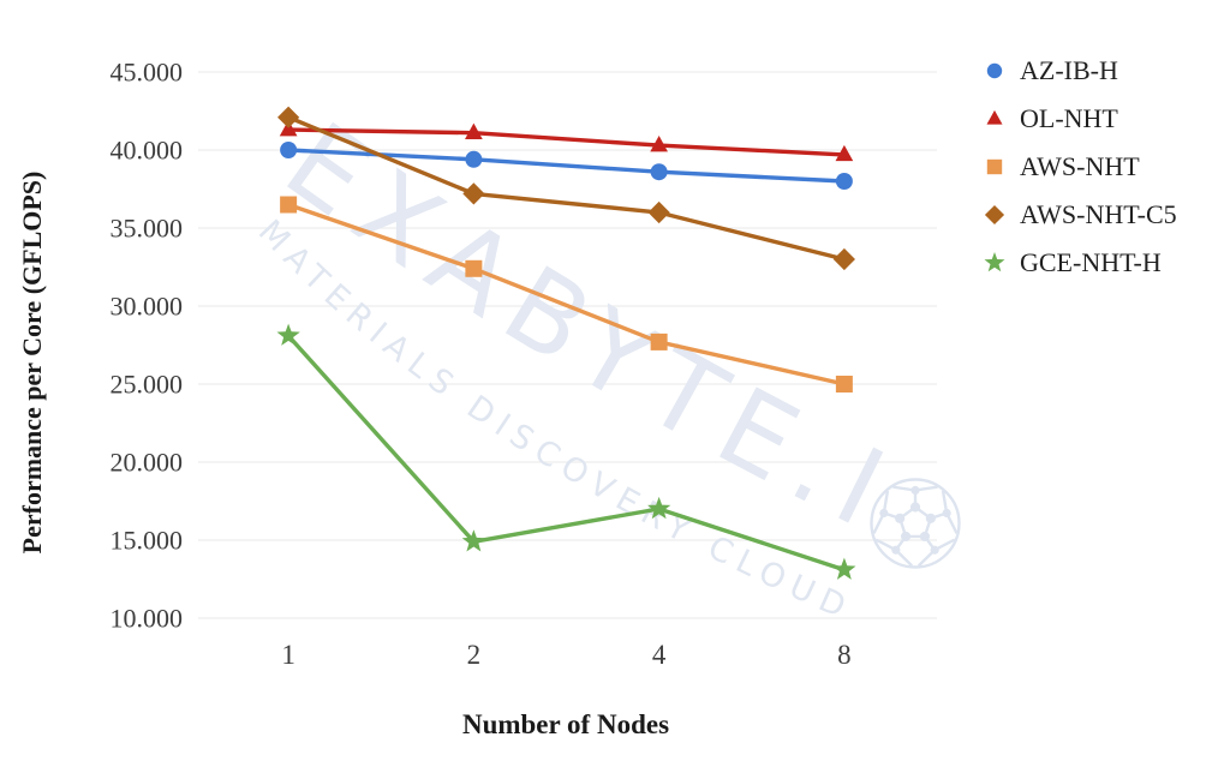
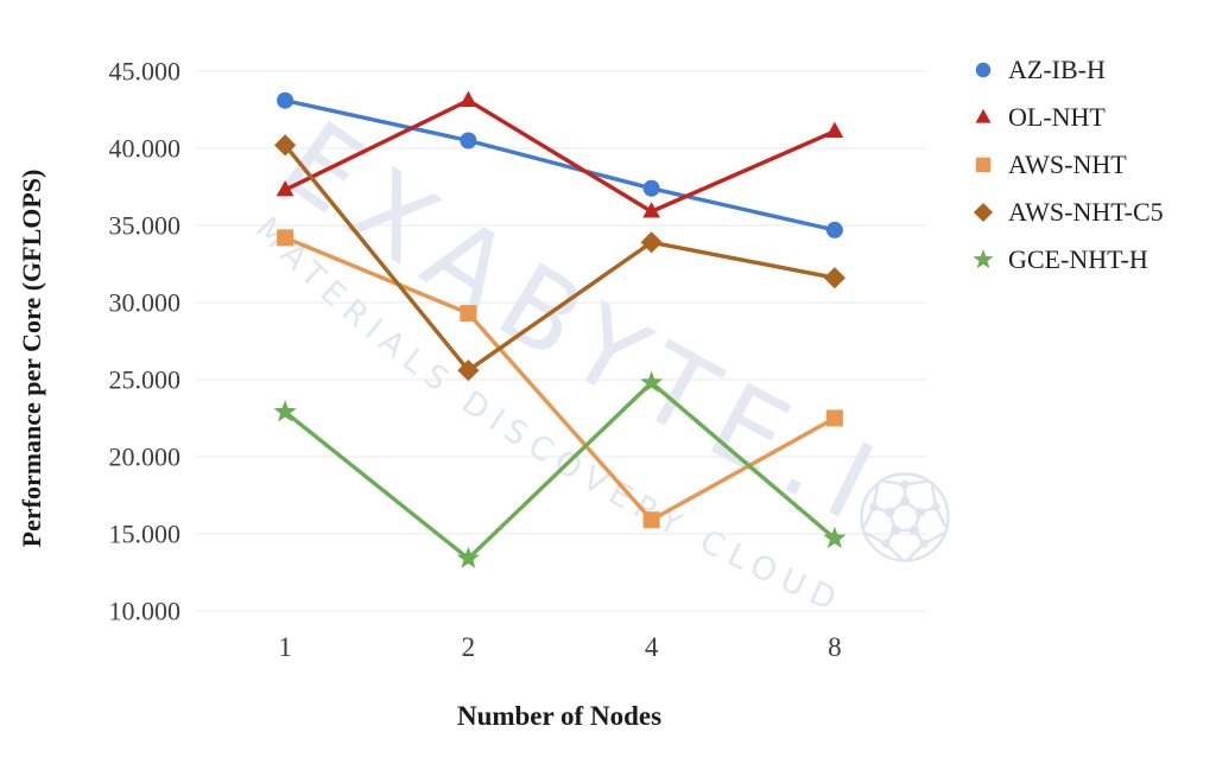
AZ-IB-H/1: 40000 -> 43100
OL-NHT/1: 41300 -> 37300
AWS-NHT/1: 36500 -> 34200
AWS-NHT-C5/1: 42100 -> 40200
GCE-NHT-H/1: 28100 -> 22900
AZ-IB-H/2: 39400 -> 40500
OL-NHT/2: 41100 -> 43100
AWS-NHT/2: 32400 -> 29300
AWS-NHT-C5/2: 37200 -> 25600
GCE-NHT-H/2: 14900 -> 13400
AZ-IB-H/4: 38600 -> 37400
OL-NHT/4: 40300 -> 35900
AWS-NHT/4: 27700 -> 15900
AWS-NHT-C5/4: 36000 -> 33900
GCE-NHT-H/4: 17000 -> 24800
AZ-IB-H/8: 38000 -> 34700
OL-NHT/8: 39700 -> 41100
AWS-NHT/8: 25000 -> 22500
AWS-NHT-C5/8: 33000 -> 31600
GCE-NHT-H/8: 13100 -> 14700
